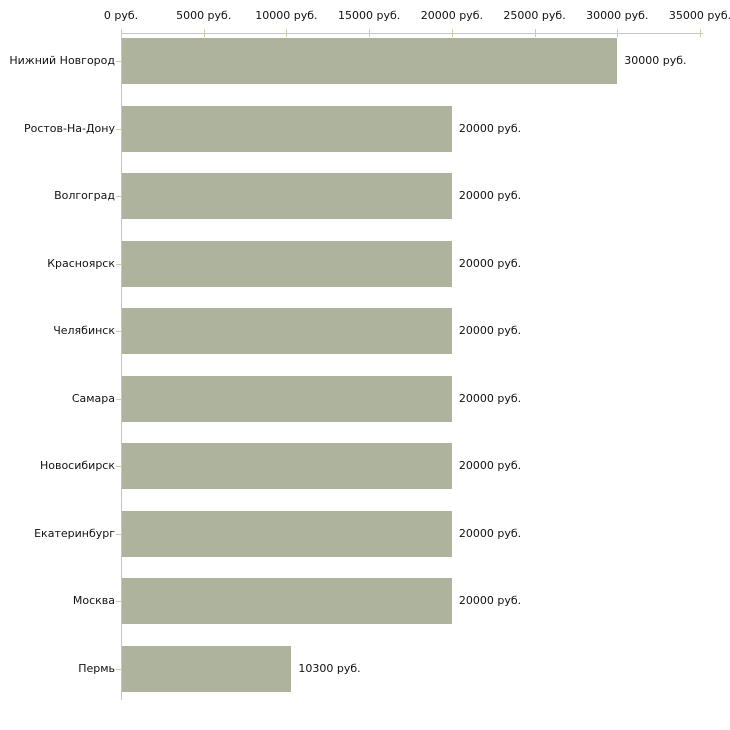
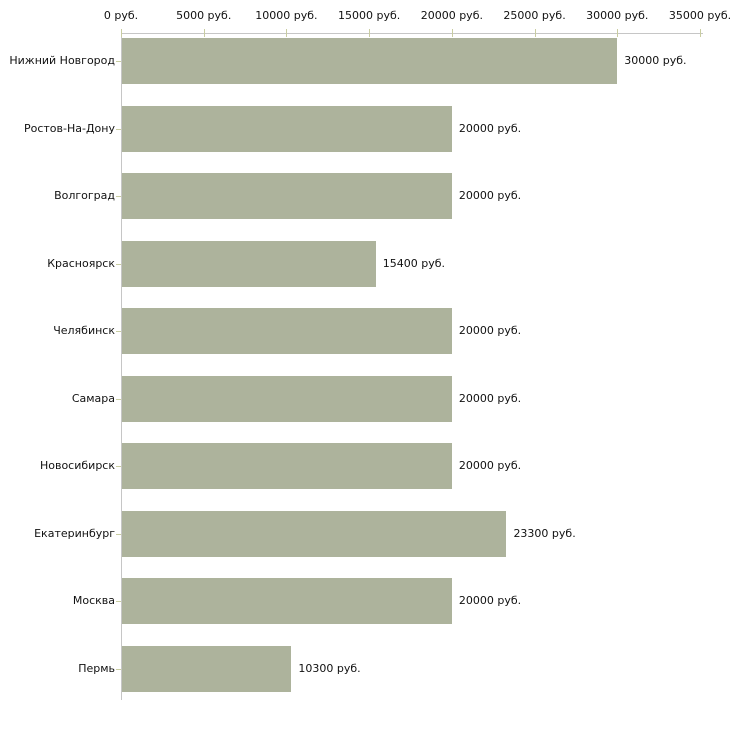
Красноярск: 20000 -> 15400
Екатеринбург: 20000 -> 23300
